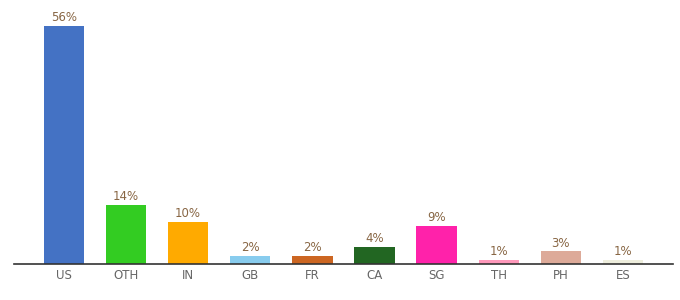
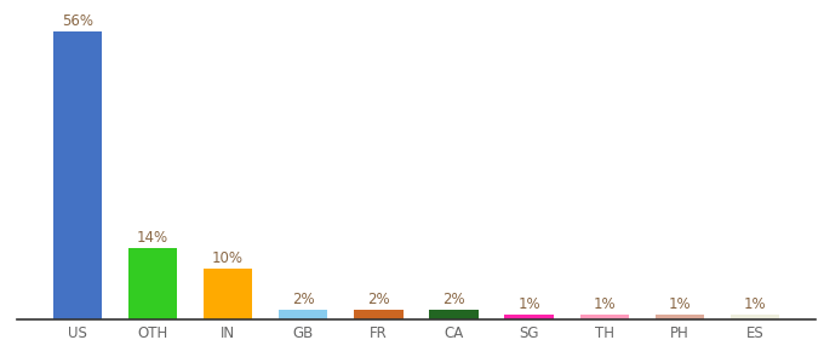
CA: 4% -> 2%
SG: 9% -> 1%
PH: 3% -> 1%
